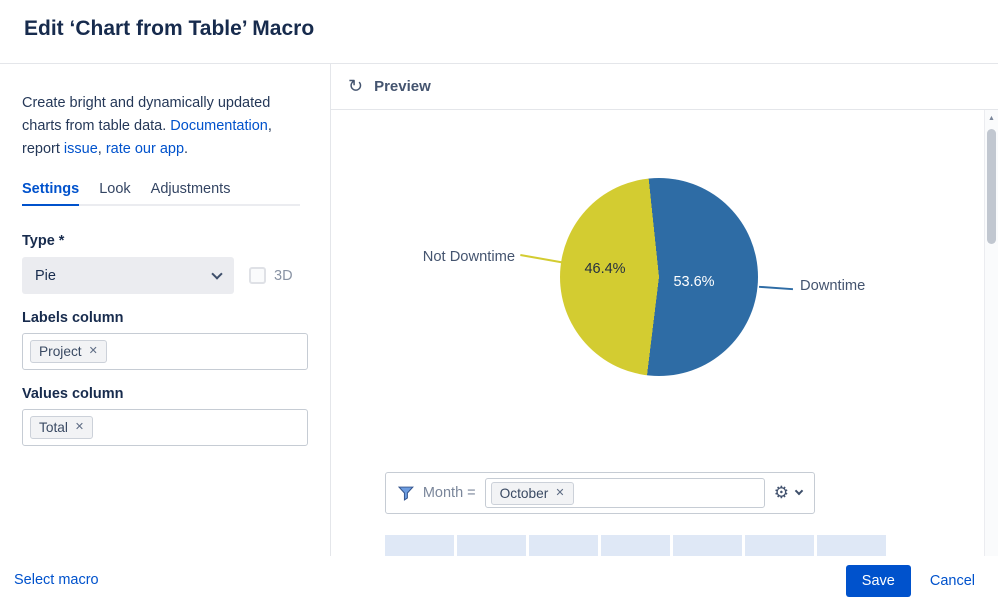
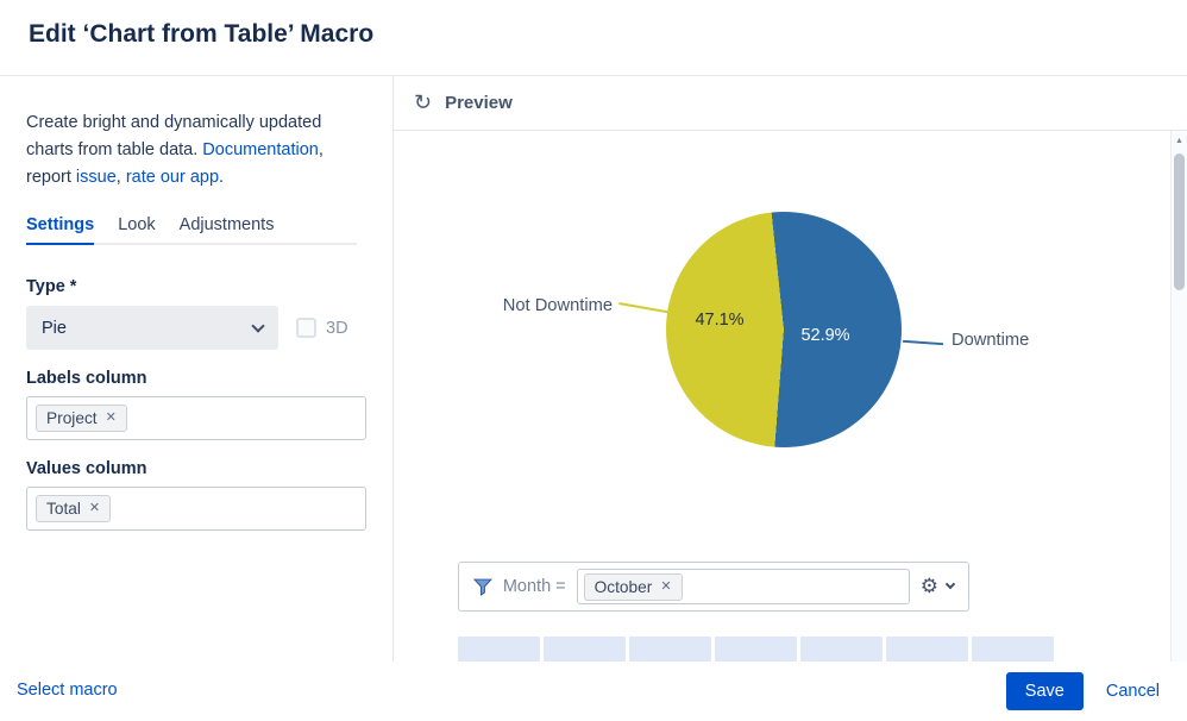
Downtime: 53.6% -> 52.9%
Not Downtime: 46.4% -> 47.1%
